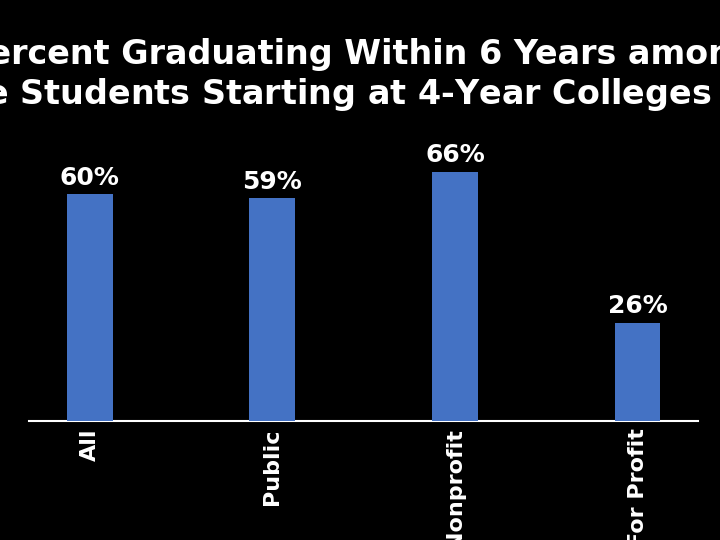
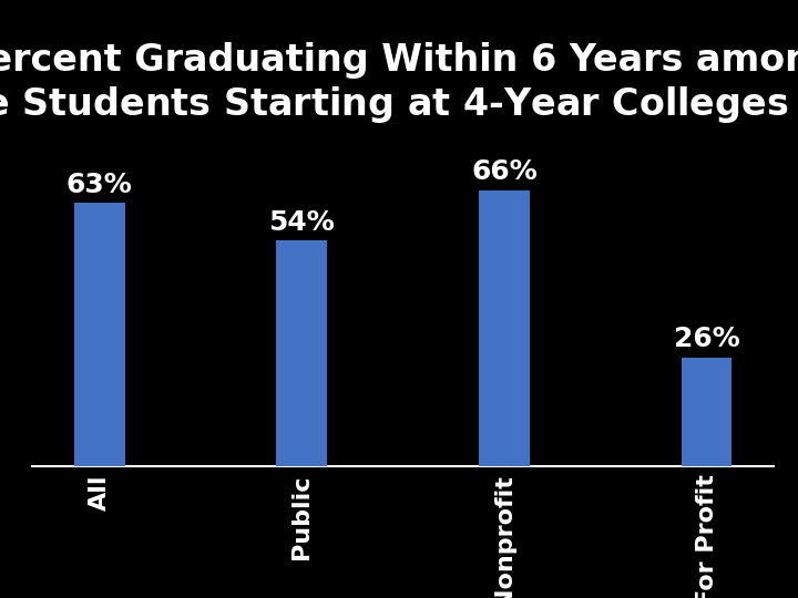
All: 60% -> 63%
Public: 59% -> 54%
